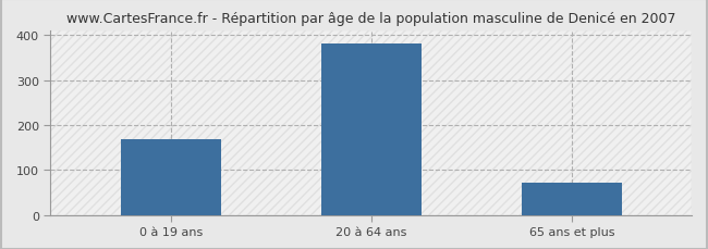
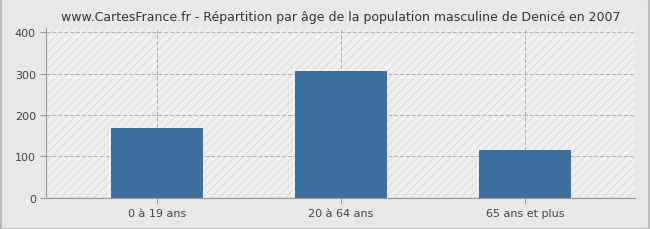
20 à 64 ans: 380 -> 305
65 ans et plus: 73 -> 115
